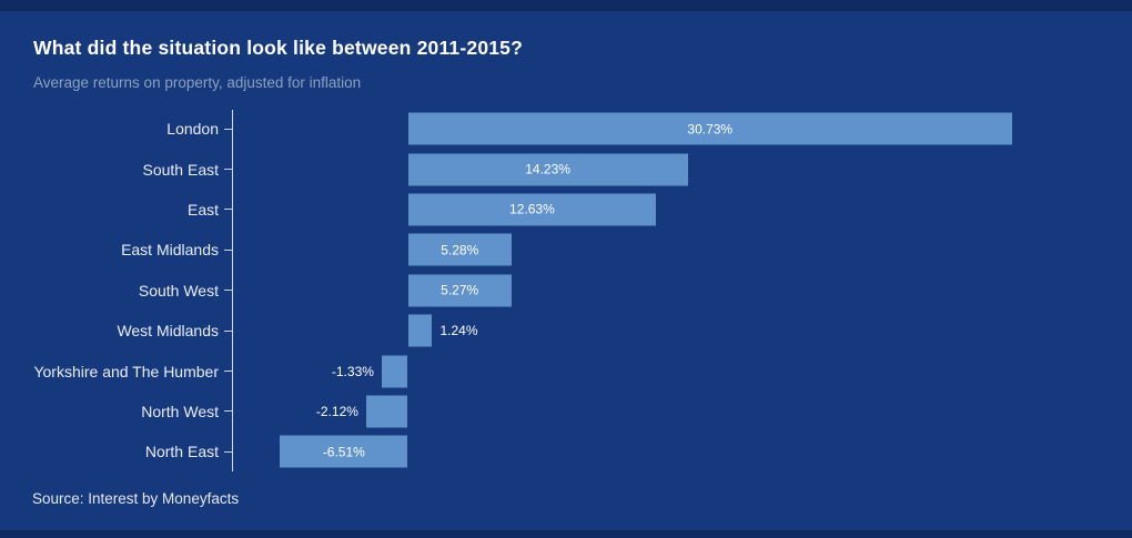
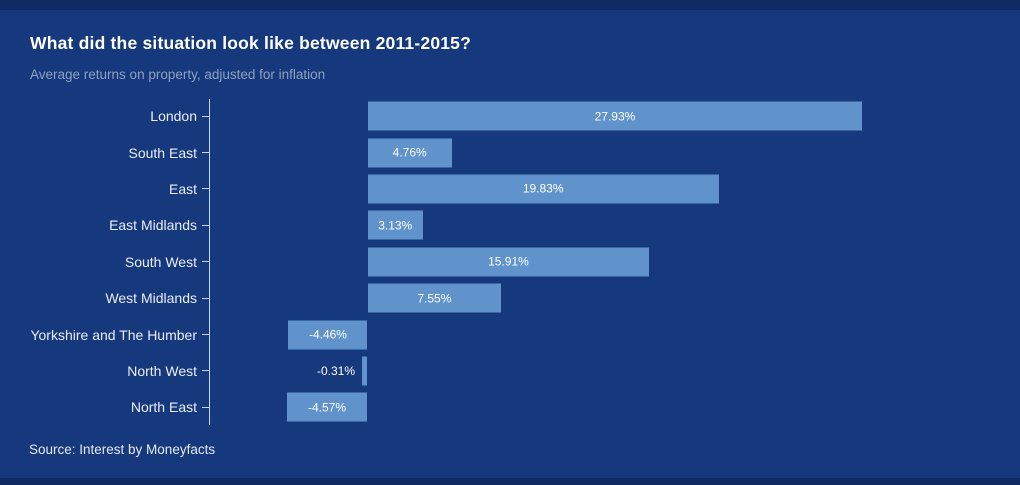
London: 30.73% -> 27.93%
South East: 14.23% -> 4.76%
East: 12.63% -> 19.83%
East Midlands: 5.28% -> 3.13%
South West: 5.27% -> 15.91%
West Midlands: 1.24% -> 7.55%
Yorkshire and The Humber: -1.33% -> -4.46%
North West: -2.12% -> -0.31%
North East: -6.51% -> -4.57%
